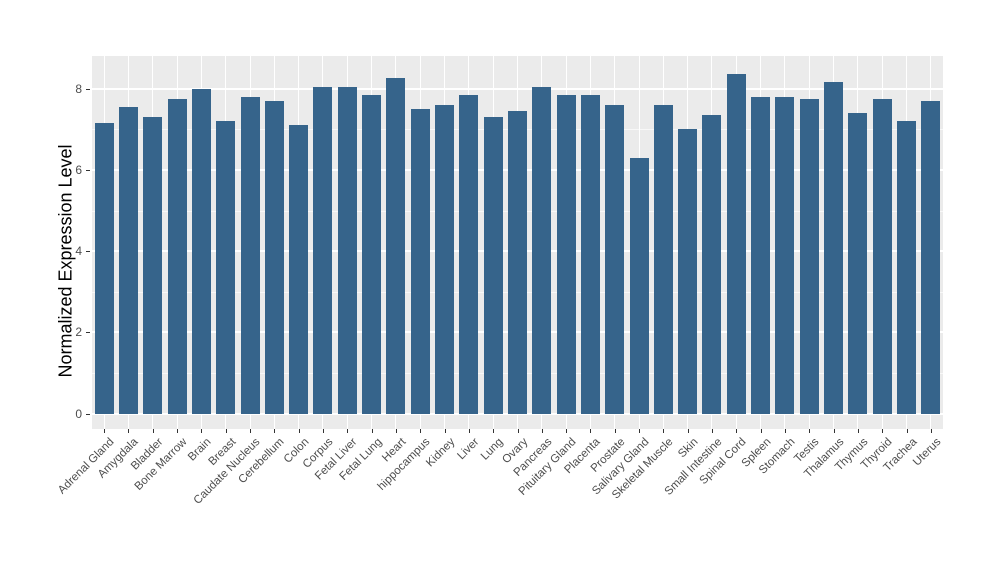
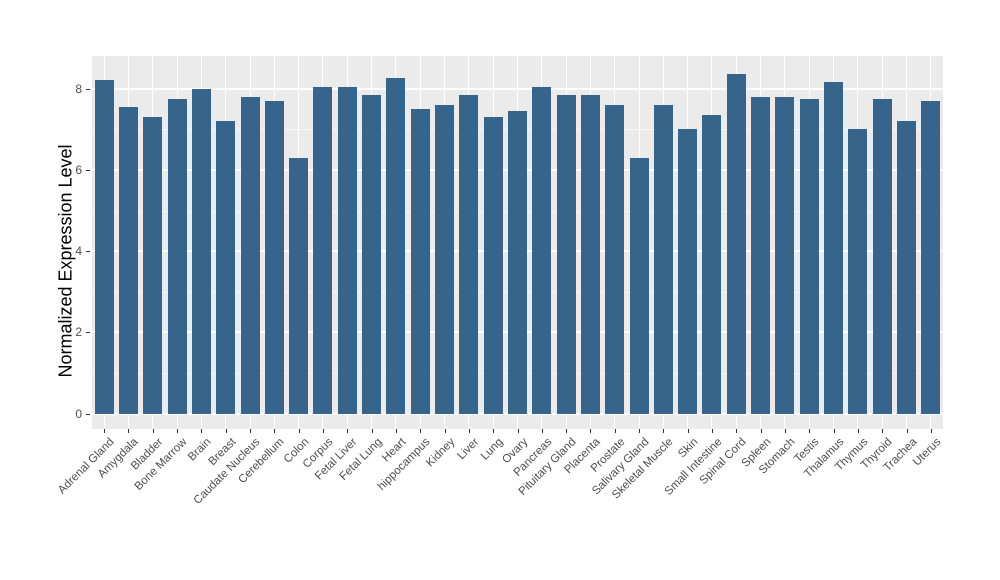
Adrenal Gland: 7.2 -> 8.2
Colon: 7.1 -> 6.3
Thymus: 7.4 -> 7.0
